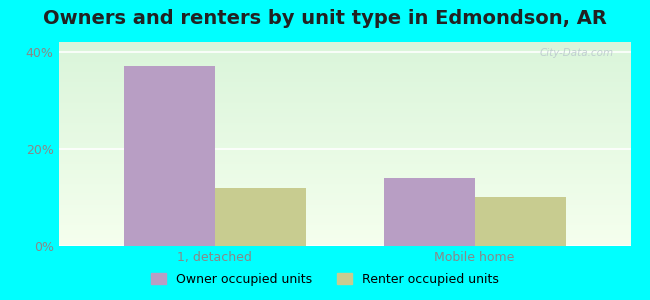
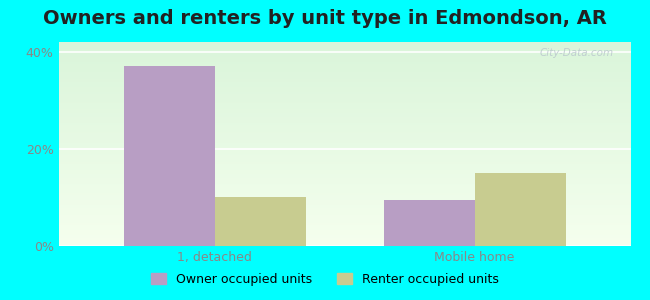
Renter occupied units/1, detached: 12% -> 10%
Owner occupied units/Mobile home: 14.0% -> 9.5%
Renter occupied units/Mobile home: 10% -> 15%
